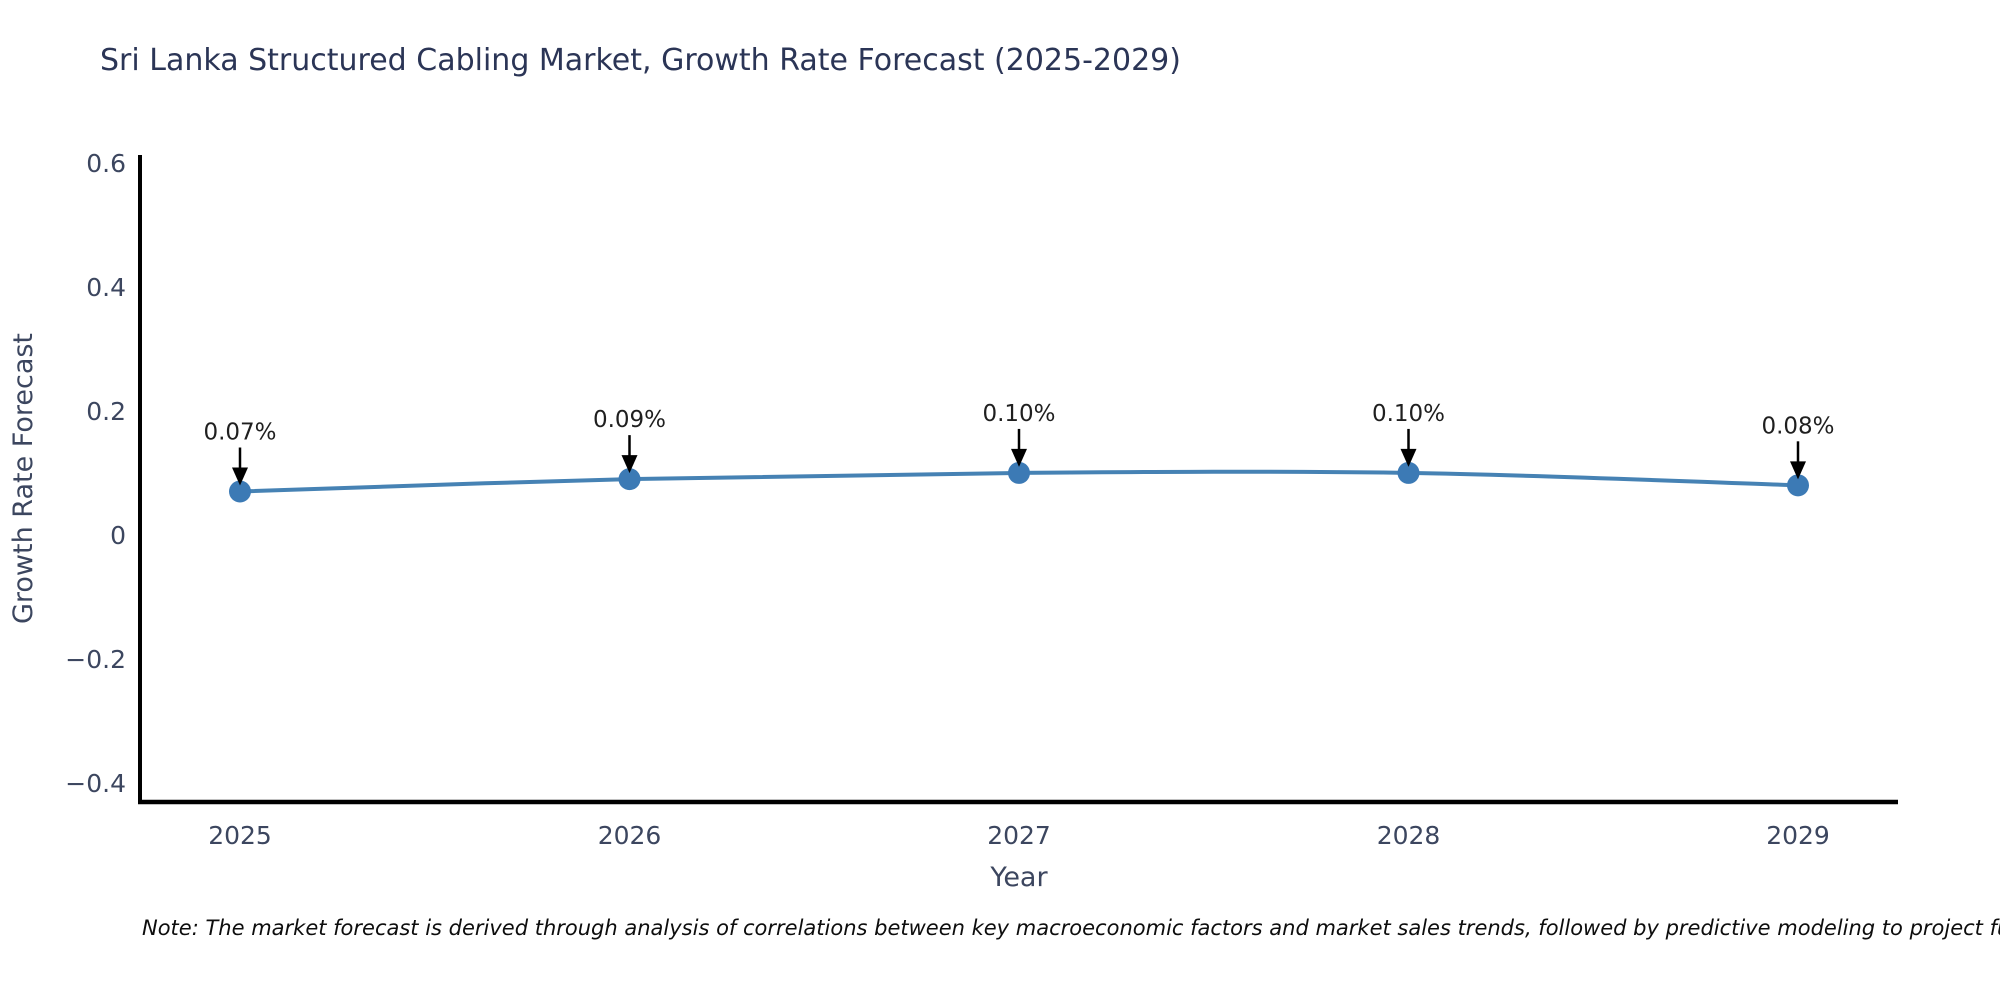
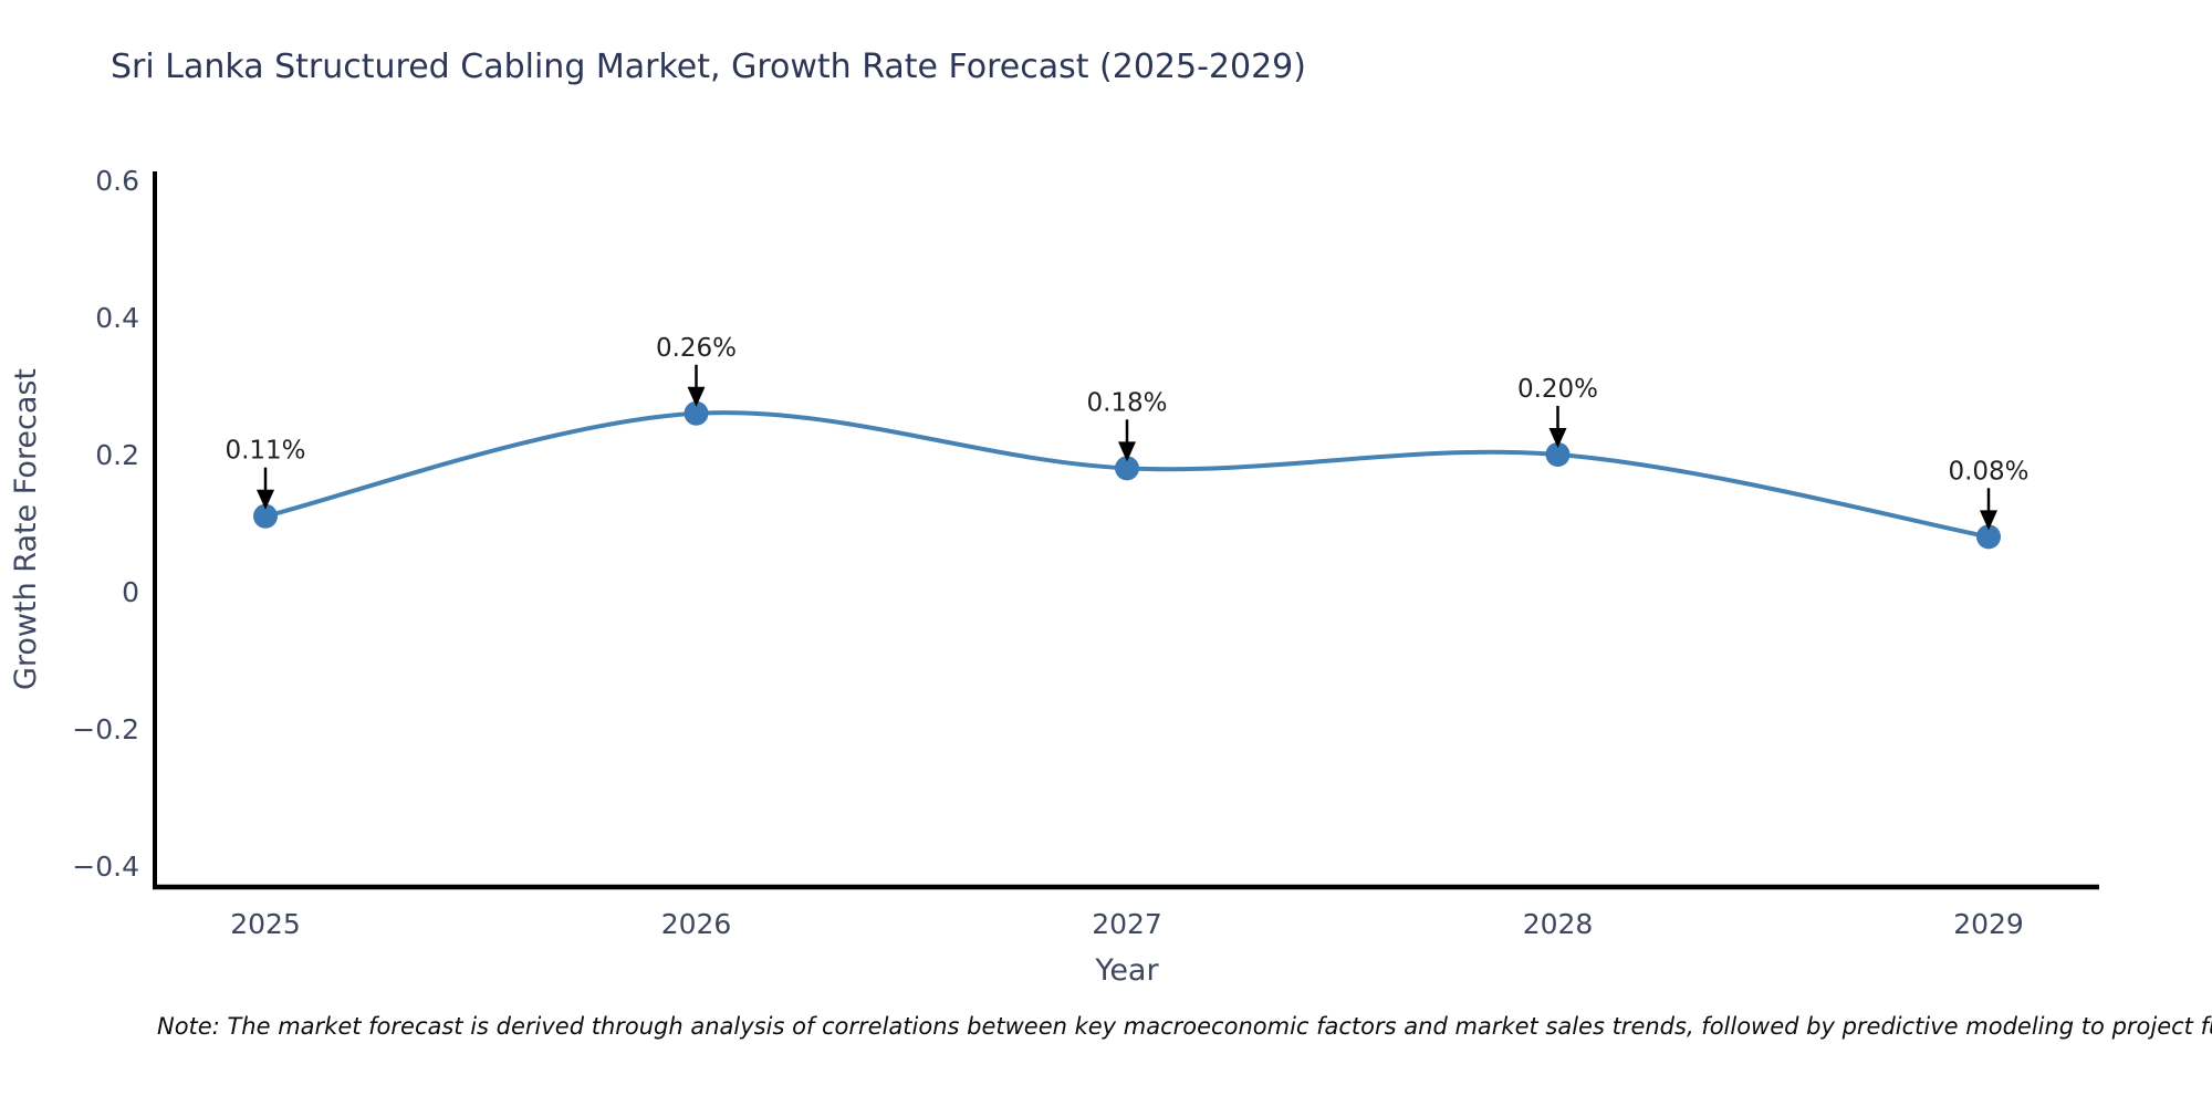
2025: 0.07% -> 0.11%
2026: 0.09% -> 0.26%
2027: 0.10% -> 0.18%
2028: 0.10% -> 0.20%
